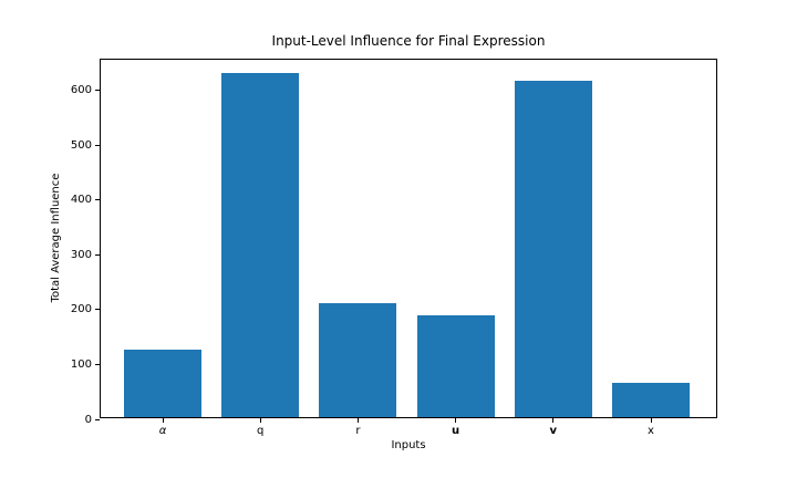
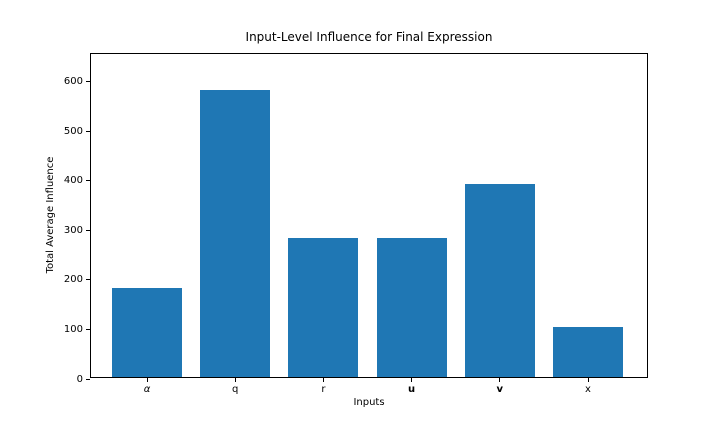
α: 120 -> 180
q: 630 -> 580
r: 210 -> 280
u: 190 -> 280
v: 610 -> 390
x: 60 -> 100
